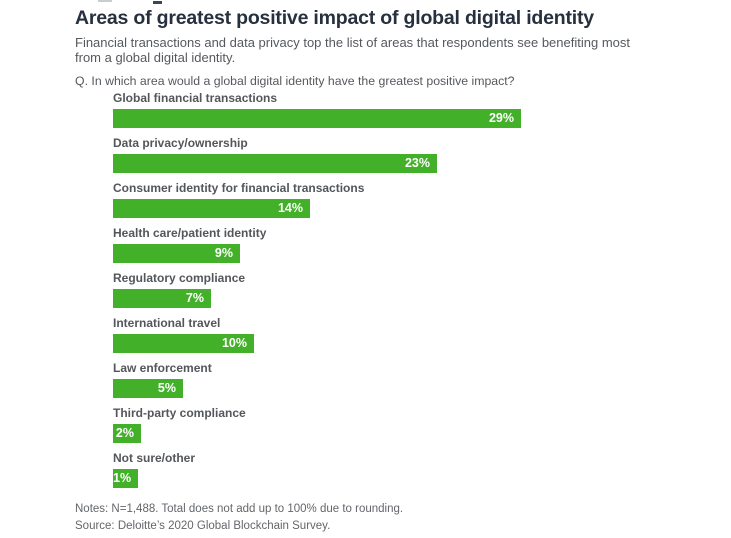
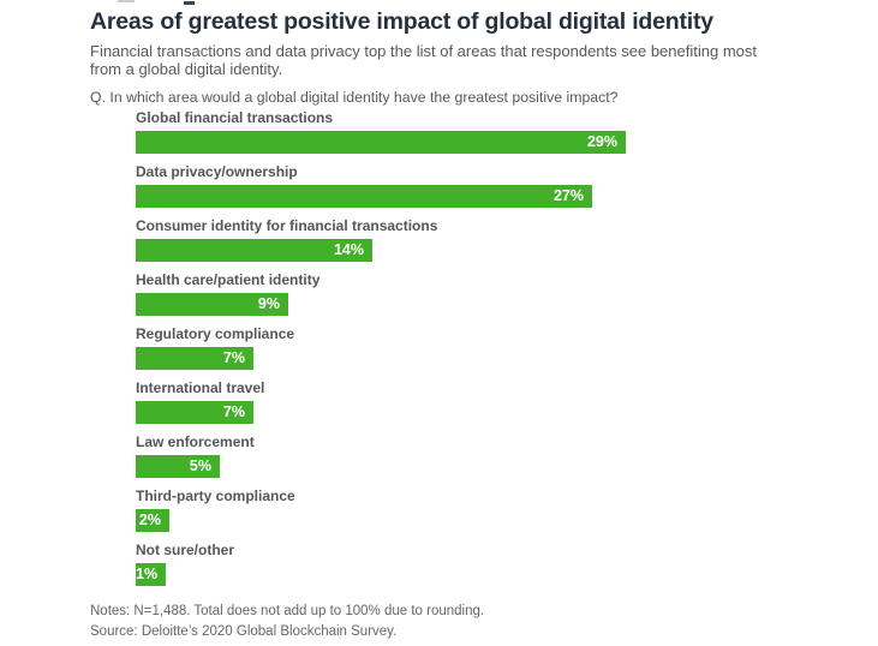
Data privacy/ownership: 23% -> 27%
International travel: 10% -> 7%
